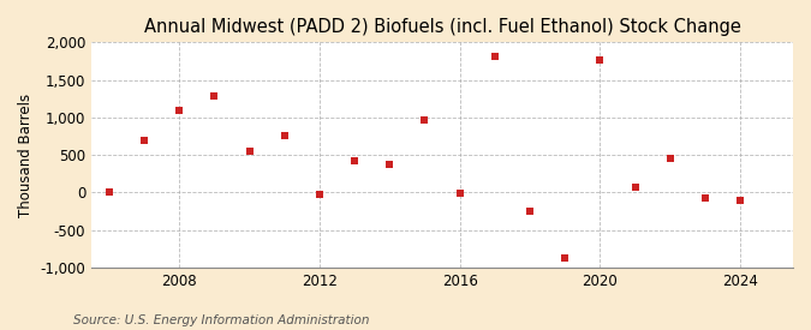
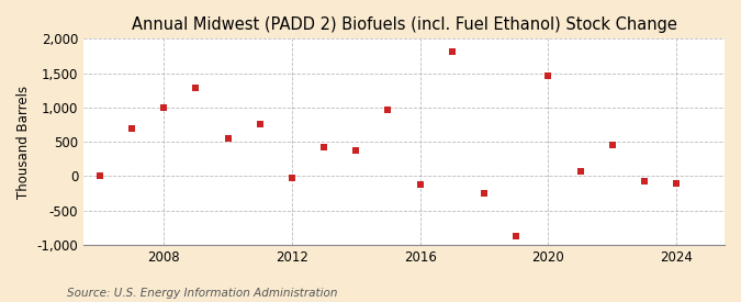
2008: 1,090 -> 1,000
2016: -20 -> -120
2020: 1,770 -> 1,460
